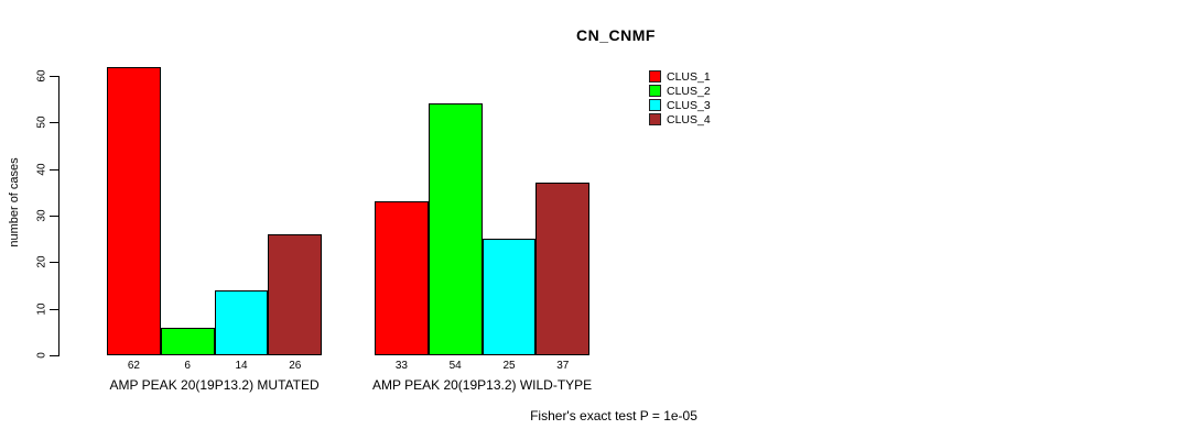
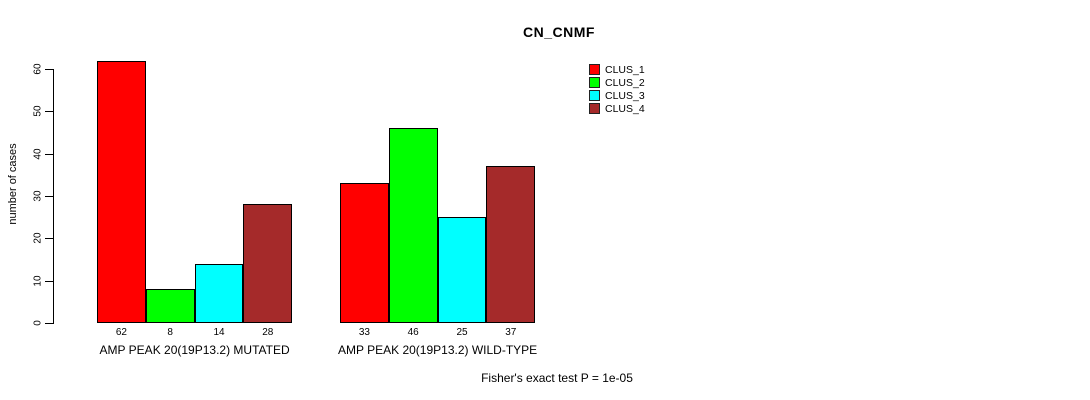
CLUS_2/AMP PEAK 20(19P13.2) MUTATED: 6 -> 8
CLUS_4/AMP PEAK 20(19P13.2) MUTATED: 26 -> 28
CLUS_2/AMP PEAK 20(19P13.2) WILD-TYPE: 54 -> 46
